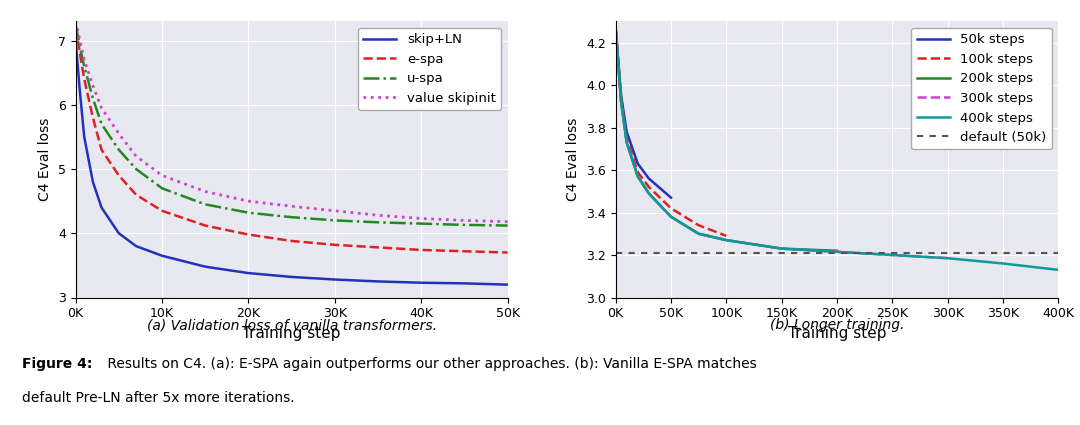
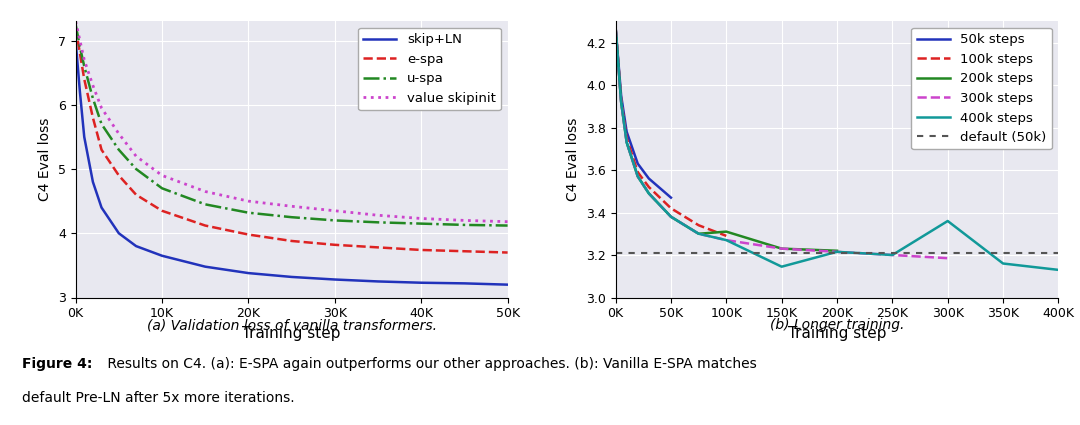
200k steps/100K: 3.27 -> 3.31
400k steps/150K: 3.230 -> 3.145
400k steps/300K: 3.185 -> 3.360
